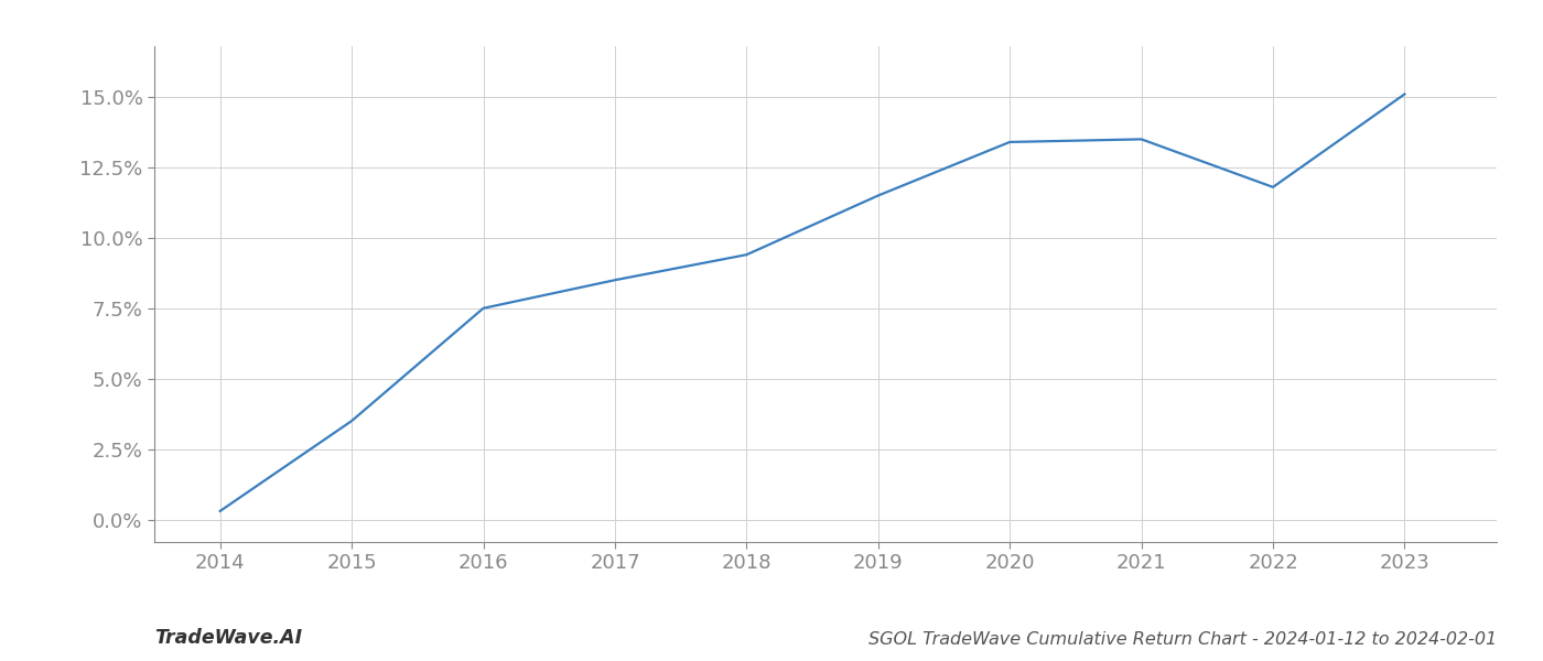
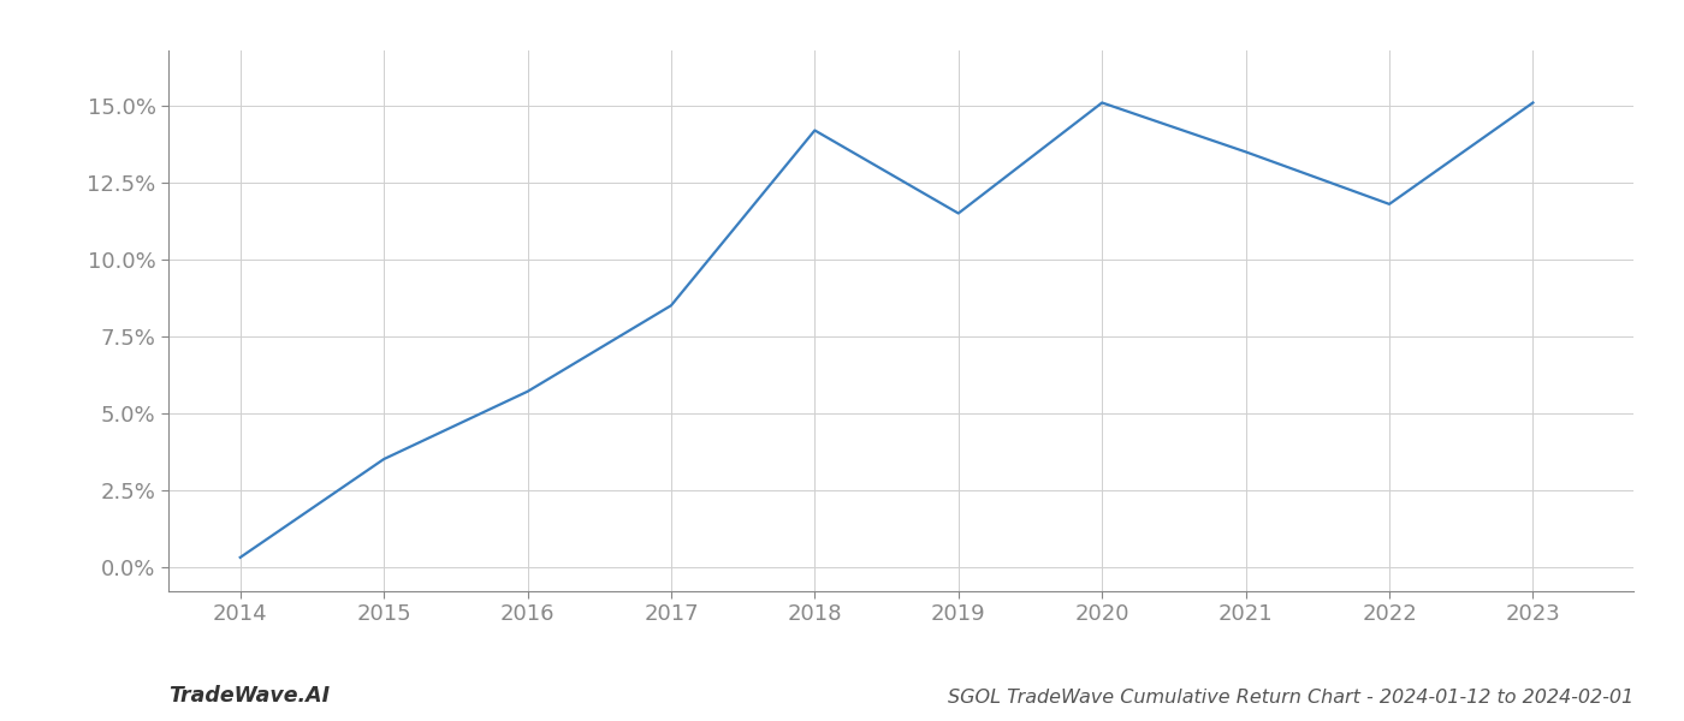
2016: 7.5% -> 5.7%
2018: 9.4% -> 14.2%
2020: 13.4% -> 15.1%
